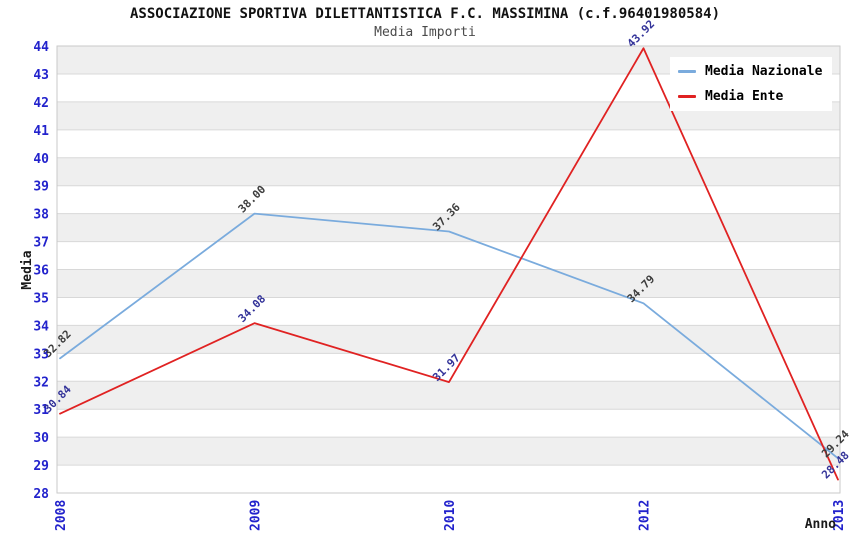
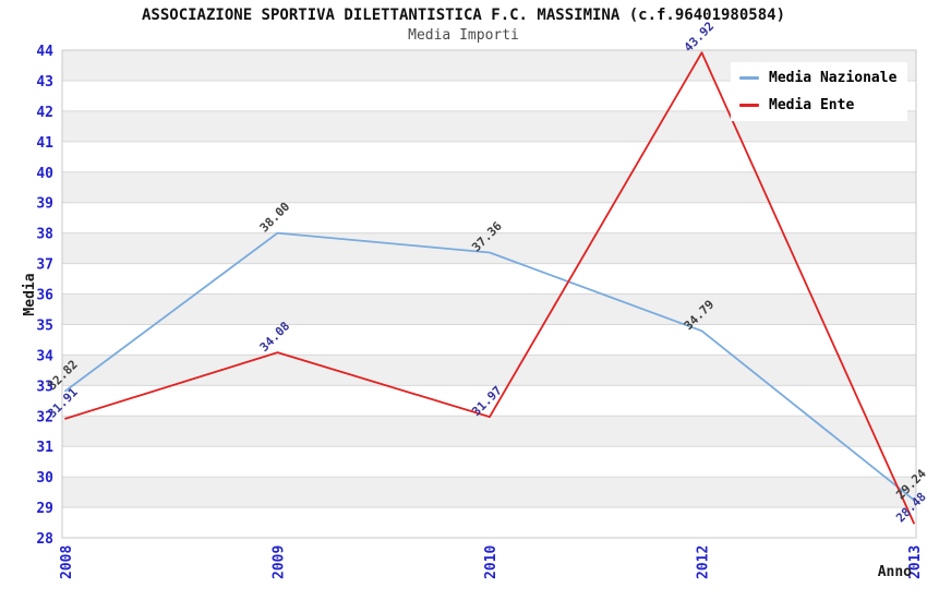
Media Ente/2008: 30.84 -> 31.91
